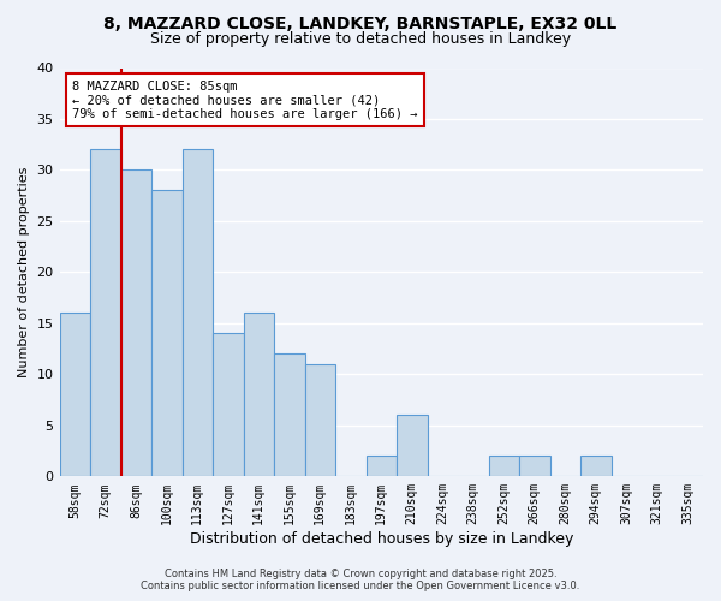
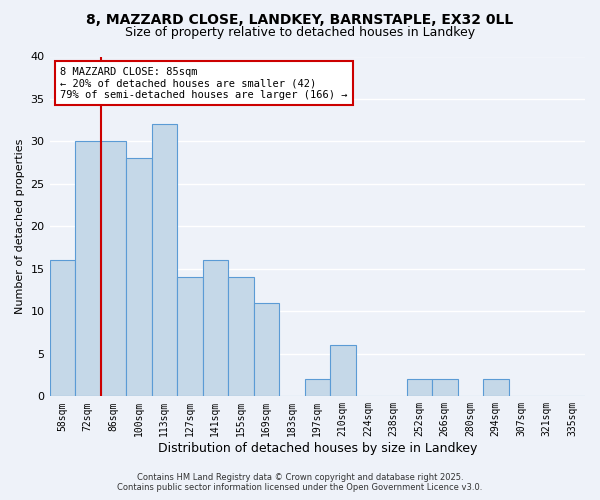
72sqm: 32 -> 30
155sqm: 12 -> 14
